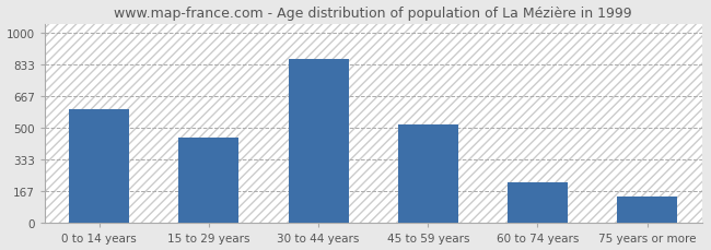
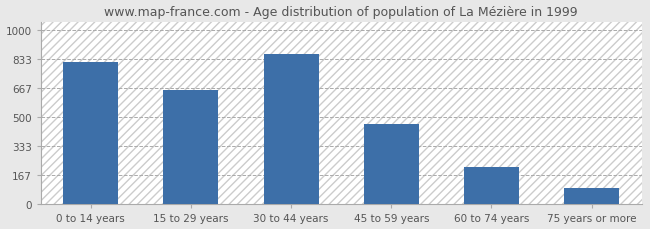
0 to 14 years: 600 -> 820
15 to 29 years: 450 -> 660
45 to 59 years: 520 -> 460
75 years or more: 140 -> 100
